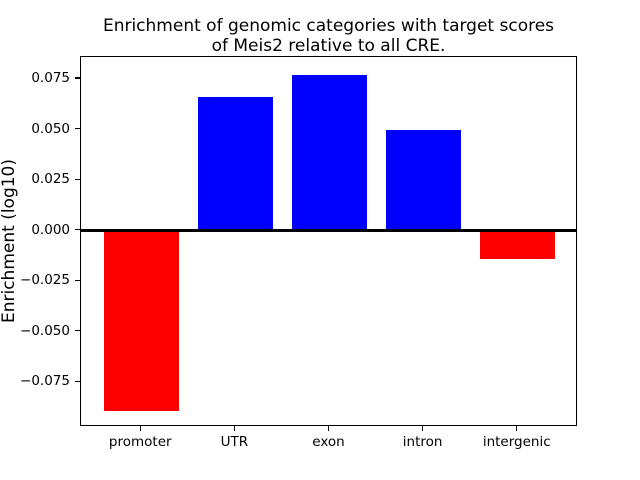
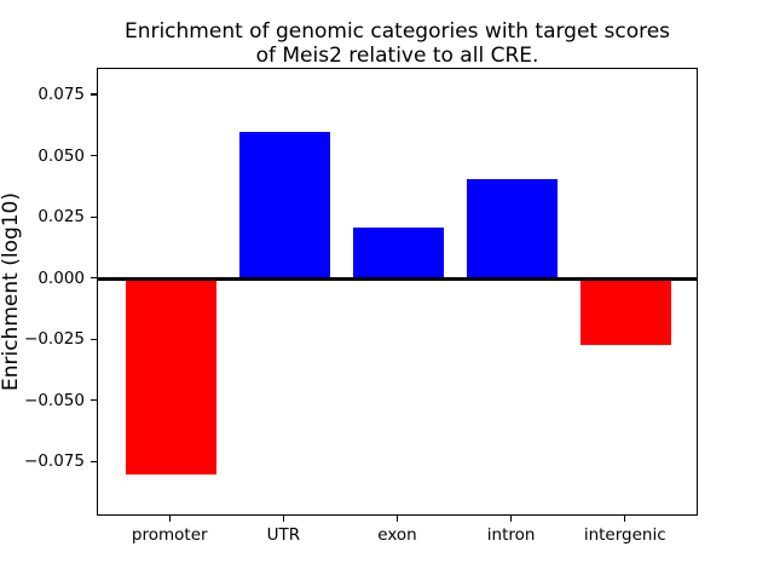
promoter: -0.089 -> -0.080
UTR: 0.066 -> 0.060
exon: 0.077 -> 0.021
intron: 0.050 -> 0.041
intergenic: -0.014 -> -0.027
